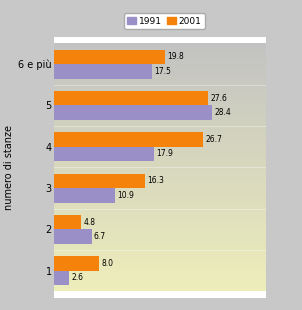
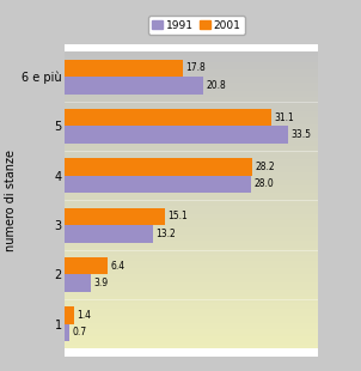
2001/6 e più: 19.8 -> 17.8
1991/6 e più: 17.5 -> 20.8
2001/5: 27.6 -> 31.1
1991/5: 28.4 -> 33.5
2001/4: 26.7 -> 28.2
1991/4: 17.9 -> 28.0
2001/3: 16.3 -> 15.1
1991/3: 10.9 -> 13.2
2001/2: 4.8 -> 6.4
1991/2: 6.7 -> 3.9
2001/1: 8.0 -> 1.4
1991/1: 2.6 -> 0.7
